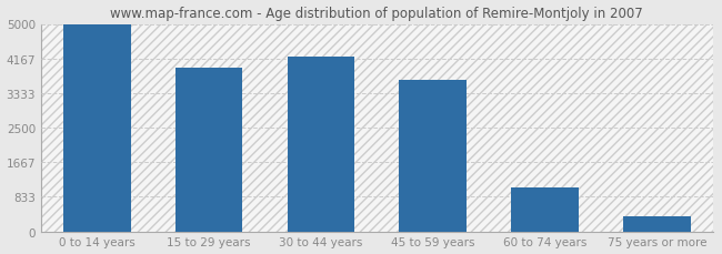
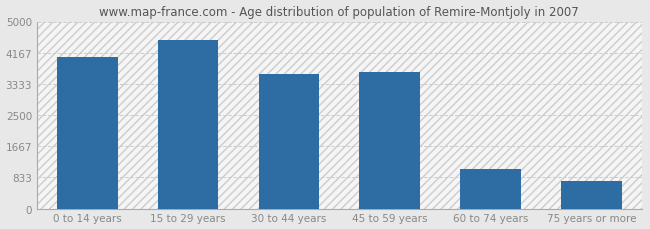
0 to 14 years: 4990 -> 4050
15 to 29 years: 3960 -> 4500
30 to 44 years: 4210 -> 3600
75 years or more: 360 -> 750
